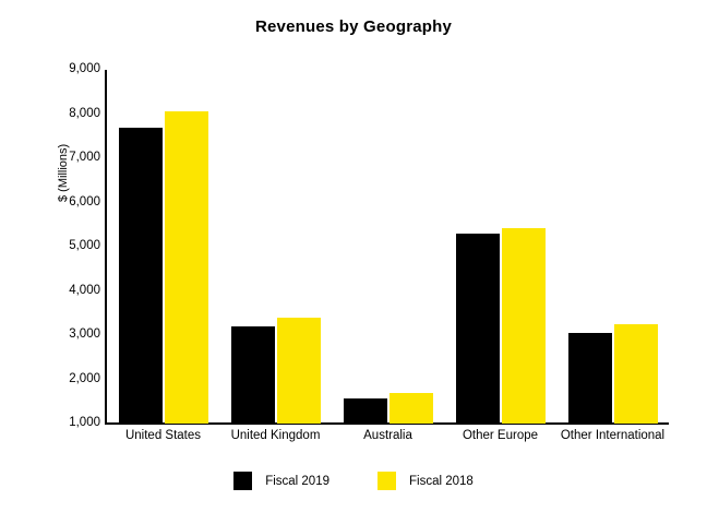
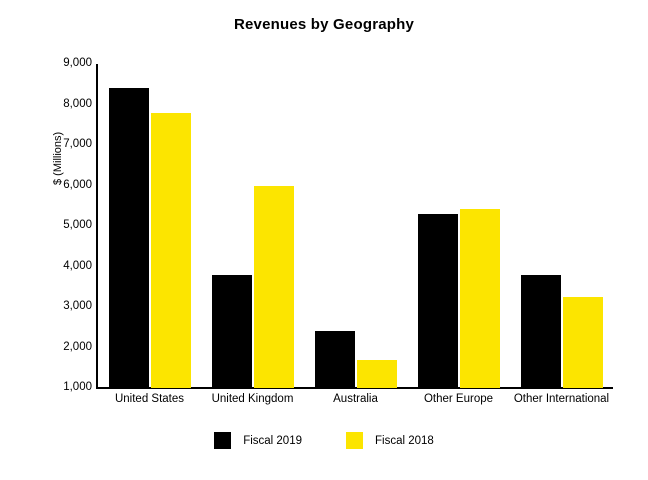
Fiscal 2019/United States: 7700 -> 8400
Fiscal 2018/United States: 8000 -> 7800
Fiscal 2019/United Kingdom: 3200 -> 3800
Fiscal 2018/United Kingdom: 3400 -> 6000
Fiscal 2019/Australia: 1600 -> 2400
Fiscal 2019/Other International: 3000 -> 3800
